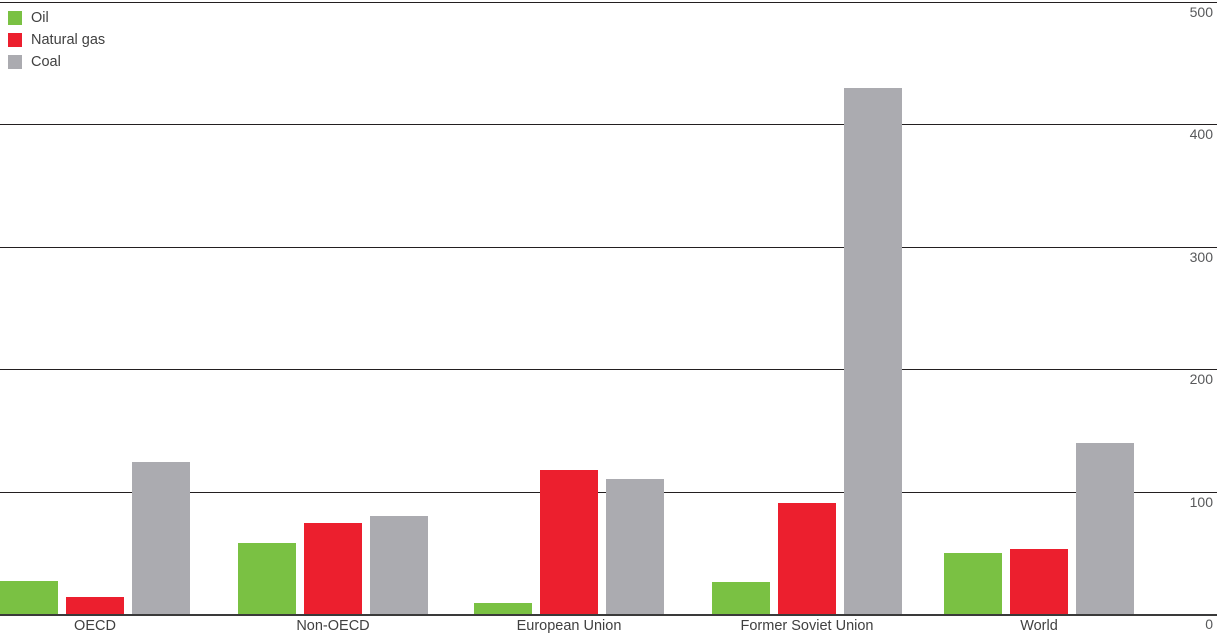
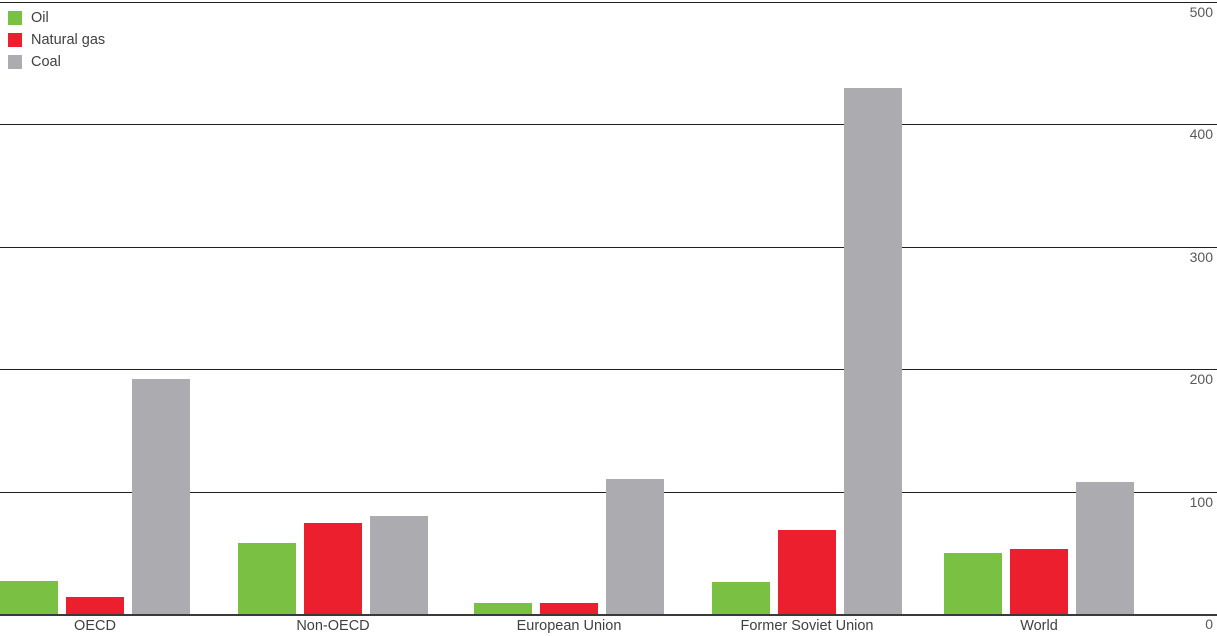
Coal/OECD: 124 -> 192
Natural gas/European Union: 118 -> 9
Natural gas/Former Soviet Union: 91 -> 69
Coal/World: 140 -> 108
